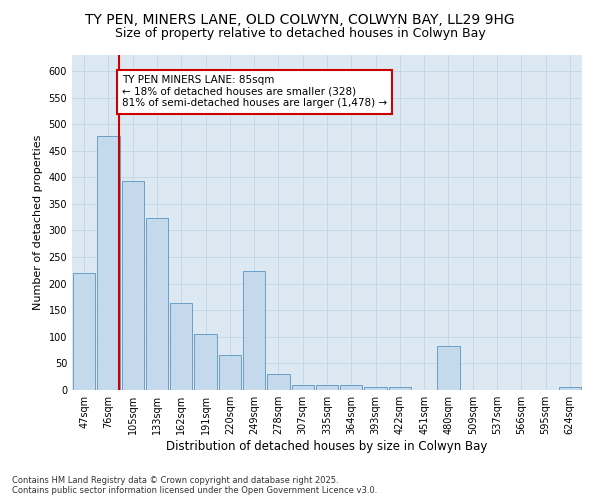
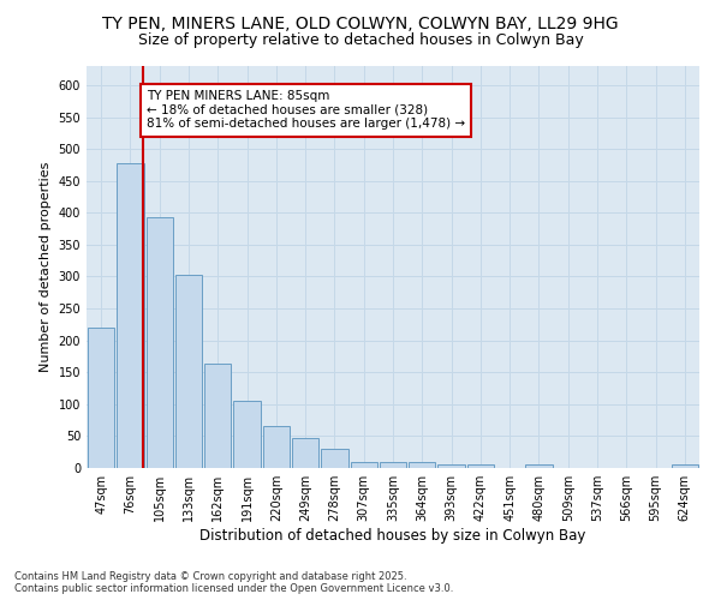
133sqm: 324 -> 302
249sqm: 224 -> 47
480sqm: 82 -> 5
